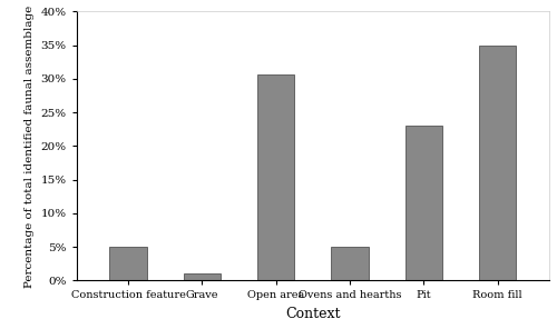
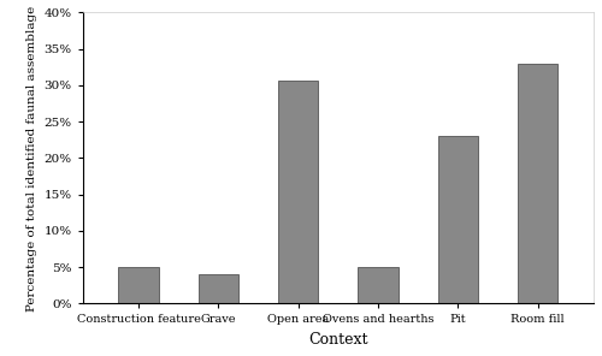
Grave: 1.0% -> 4.0%
Room fill: 35.0% -> 33.0%
